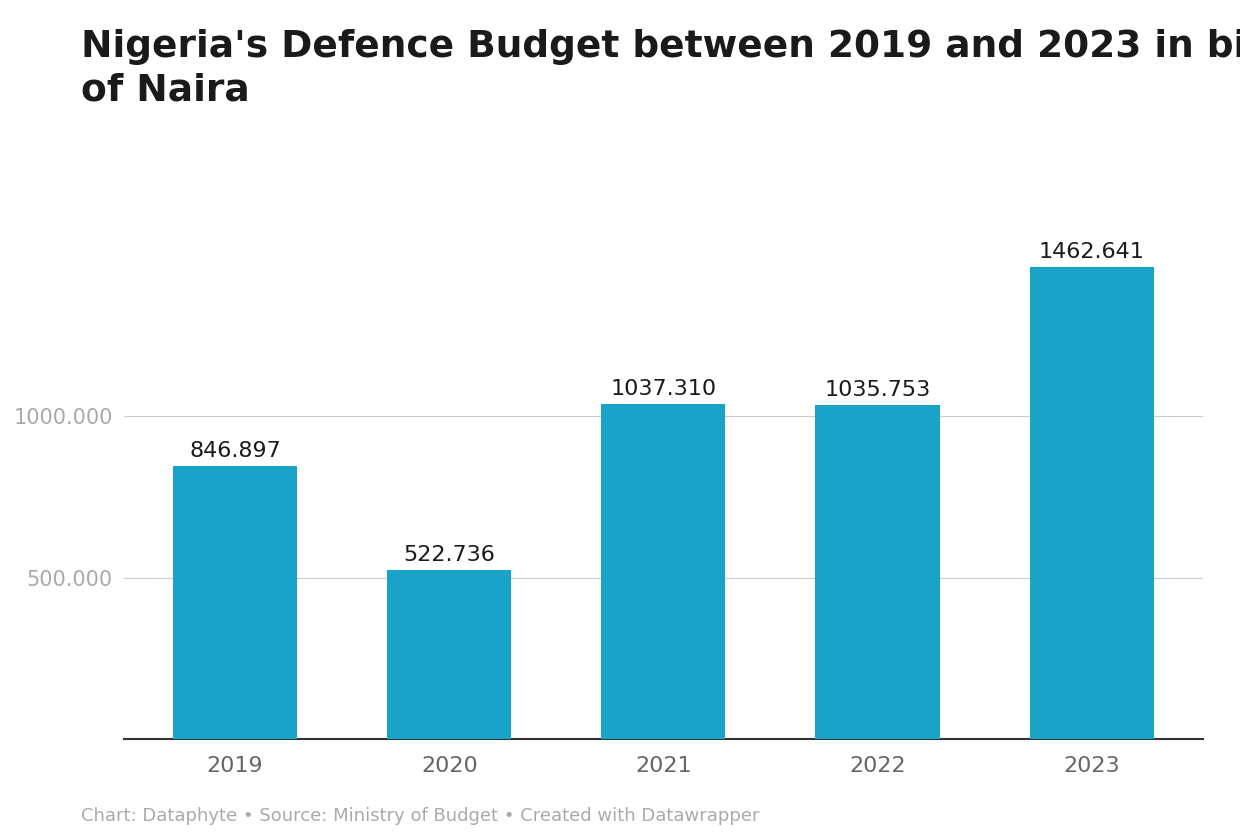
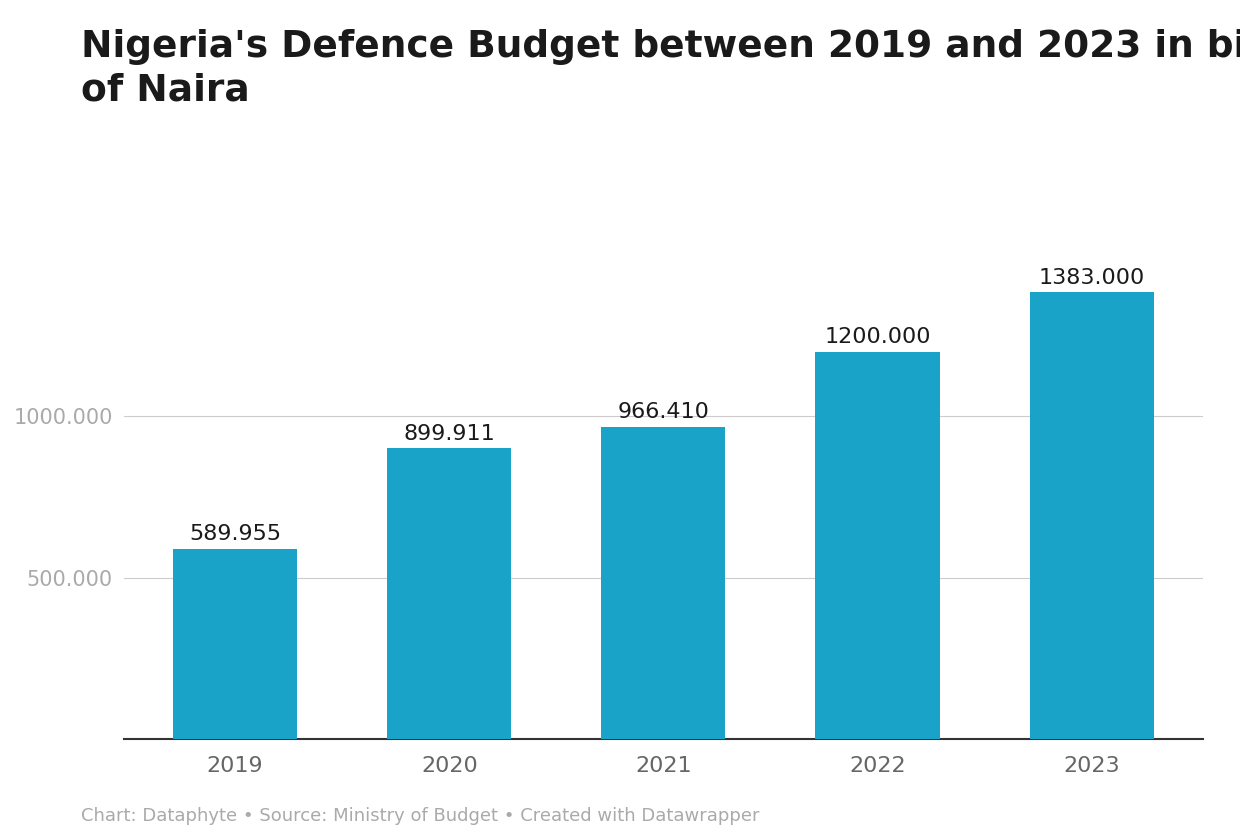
2019: 846.897 -> 589.955
2020: 522.736 -> 899.911
2021: 1037.310 -> 966.410
2022: 1035.753 -> 1200.000
2023: 1462.641 -> 1383.000
